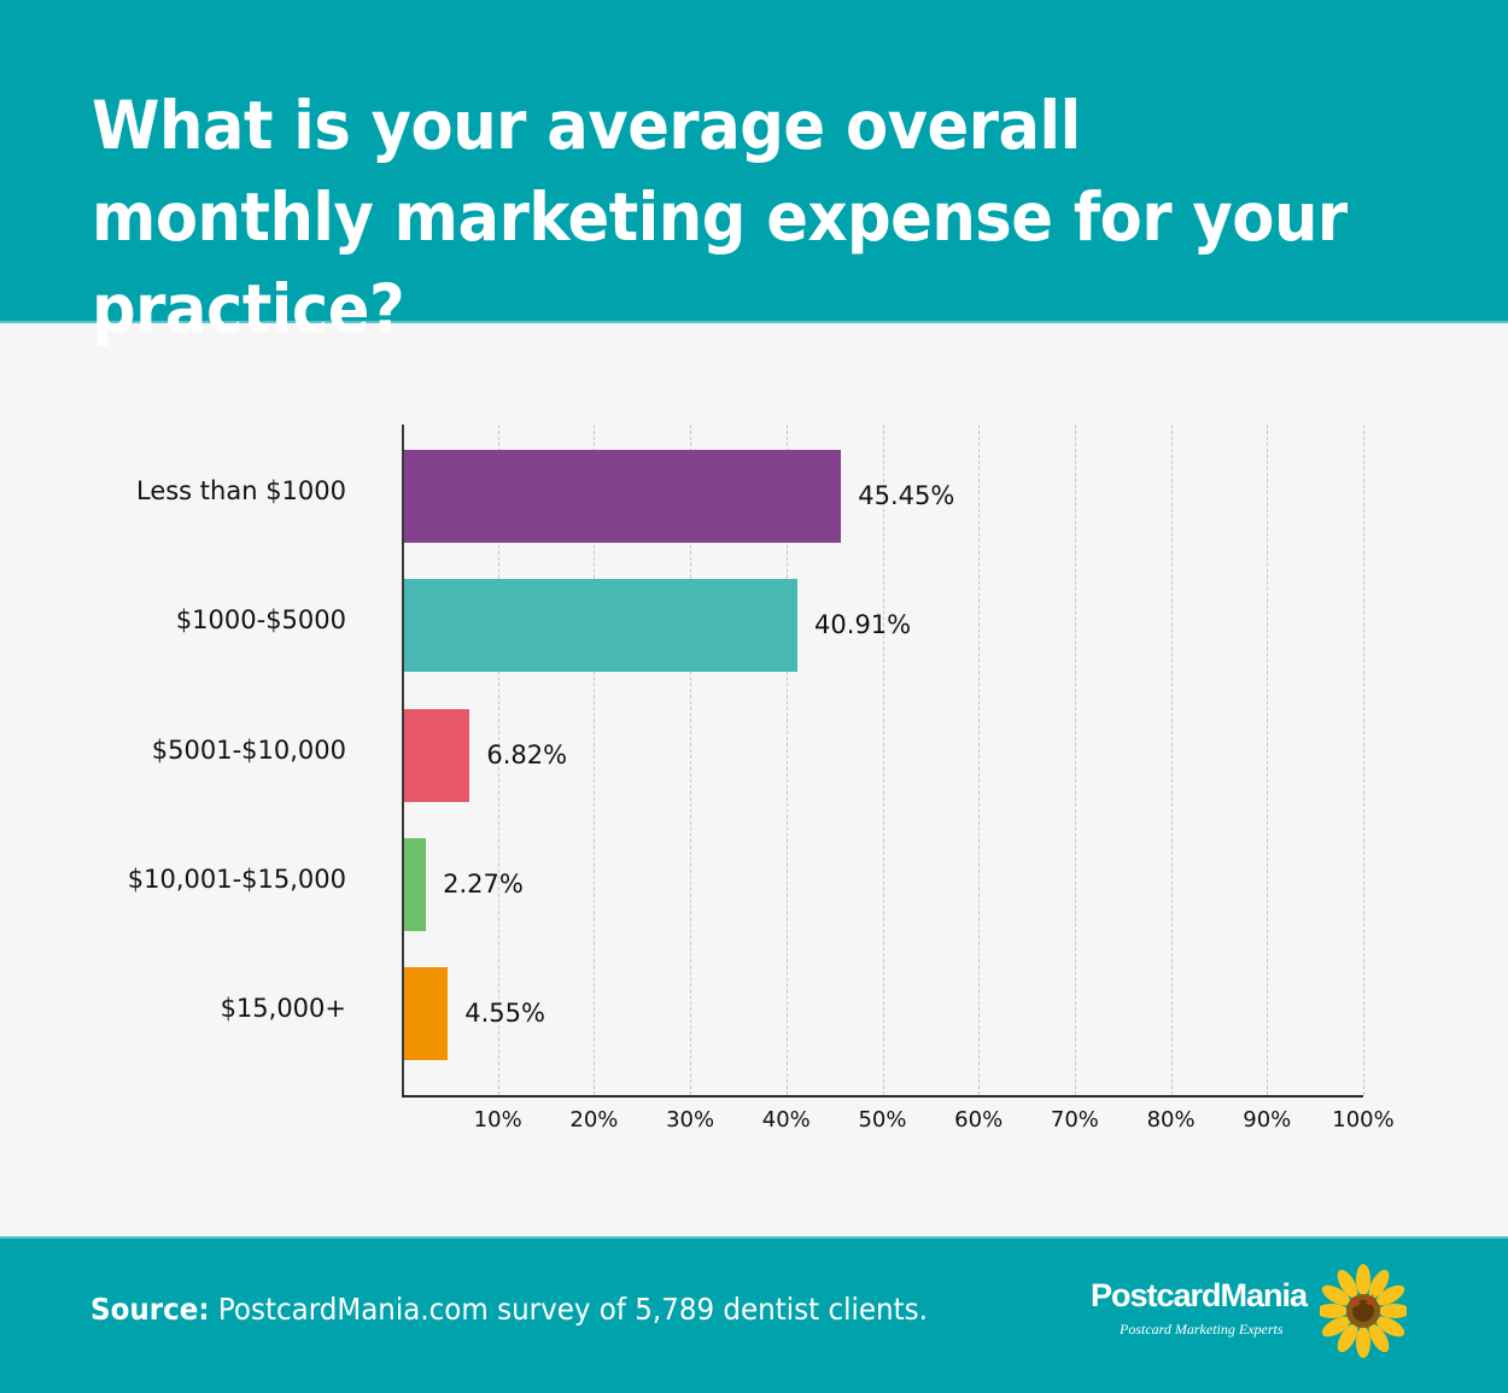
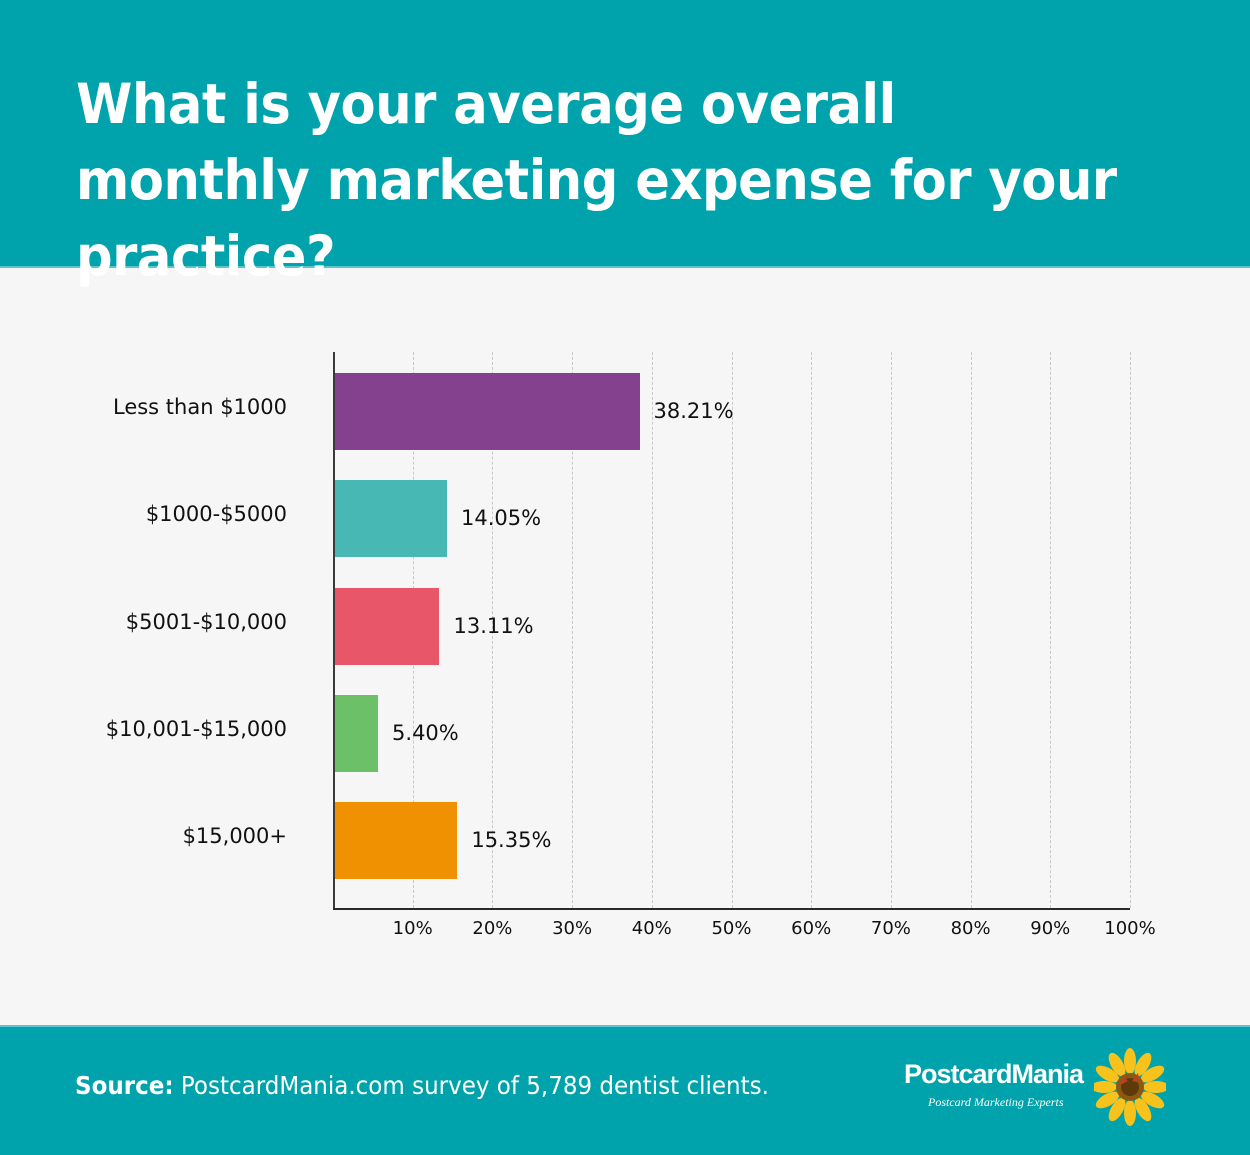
Less than $1000: 45.45% -> 38.21%
$1000-$5000: 40.91% -> 14.05%
$5001-$10,000: 6.82% -> 13.11%
$10,001-$15,000: 2.27% -> 5.40%
$15,000+: 4.55% -> 15.35%
